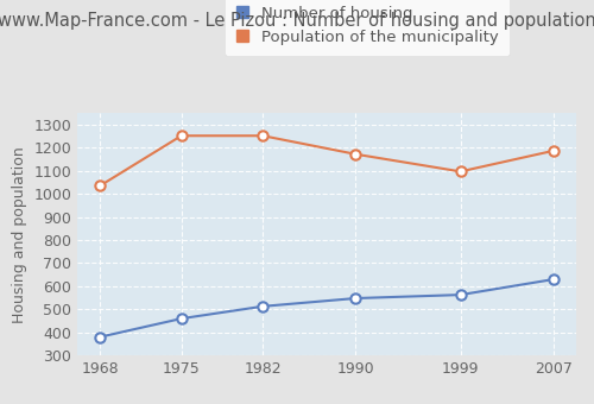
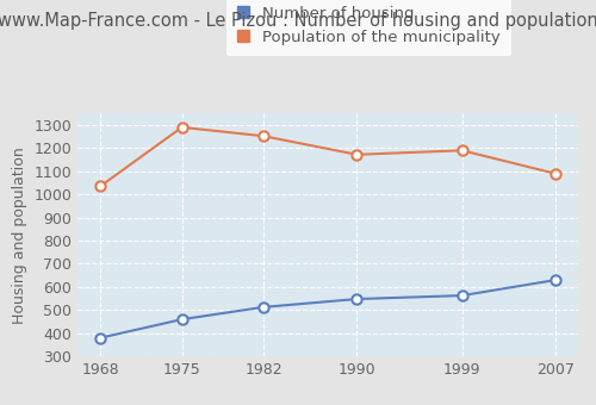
Population of the municipality/1975: 1250 -> 1290
Population of the municipality/1999: 1100 -> 1190
Population of the municipality/2007: 1190 -> 1090
